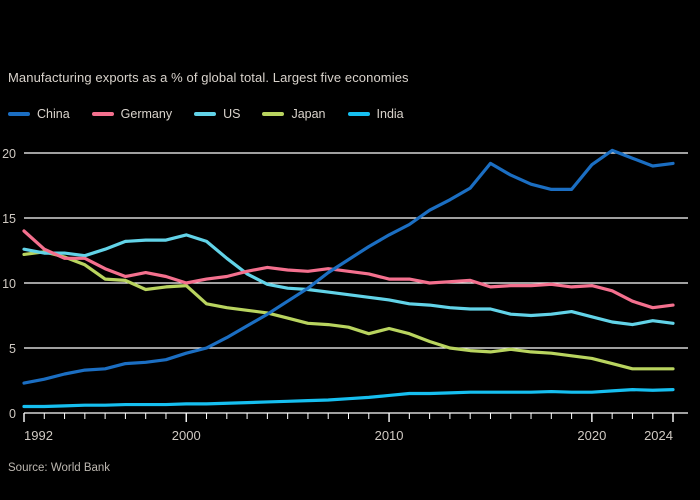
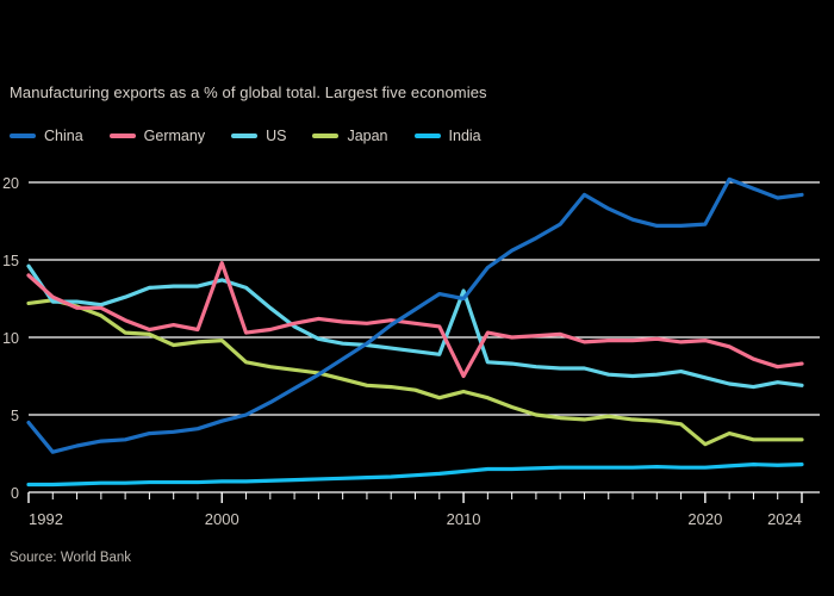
China/1992: 2.3 -> 4.5
US/1992: 12.6 -> 14.6
Germany/2000: 10.0 -> 14.8
China/2010: 13.7 -> 12.5
Germany/2010: 10.3 -> 7.5
US/2010: 8.7 -> 13.0
China/2020: 19.1 -> 17.3
Japan/2020: 4.2 -> 3.1
